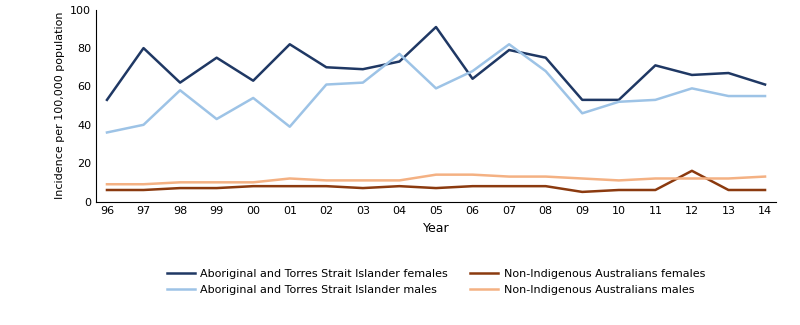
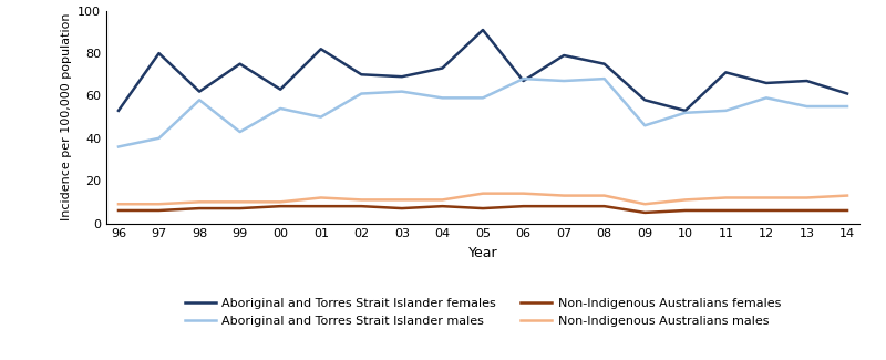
Aboriginal and Torres Strait Islander males/01: 39 -> 50
Aboriginal and Torres Strait Islander males/04: 77 -> 59
Aboriginal and Torres Strait Islander females/06: 64 -> 67
Aboriginal and Torres Strait Islander males/07: 82 -> 67
Aboriginal and Torres Strait Islander females/09: 53 -> 58
Non-Indigenous Australians males/09: 12 -> 9
Non-Indigenous Australians females/12: 16 -> 6
